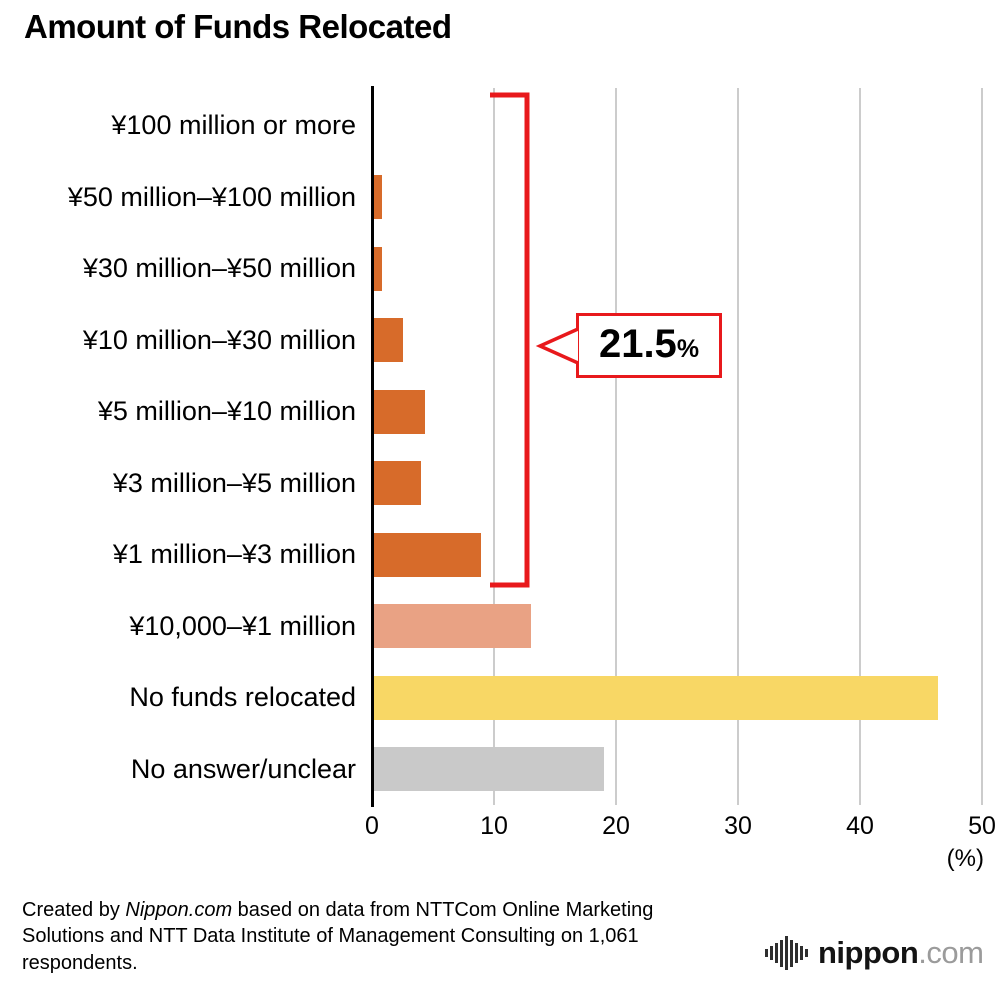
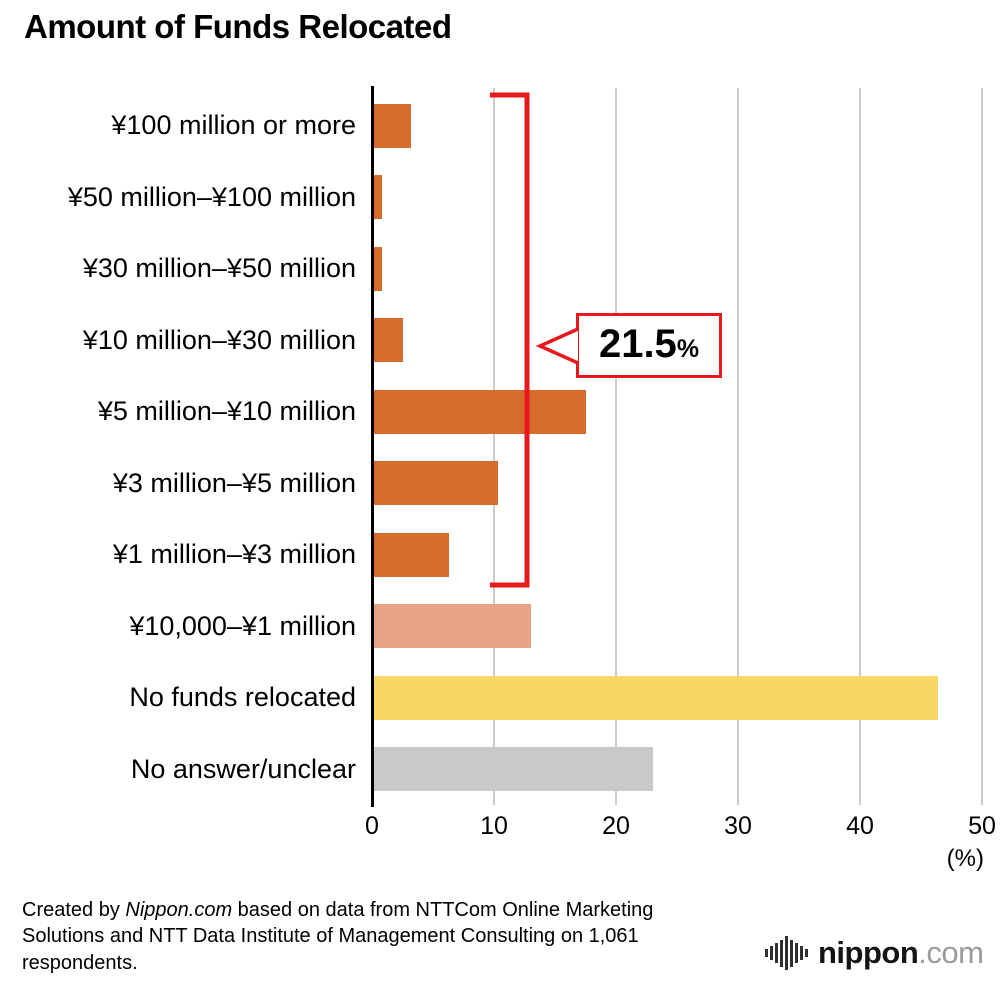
¥100 million or more: 0.2 -> 3.2
¥5 million–¥10 million: 4.3 -> 17.5
¥3 million–¥5 million: 4.0 -> 10.3
¥1 million–¥3 million: 8.9 -> 6.3
No answer/unclear: 19.0 -> 23.0
